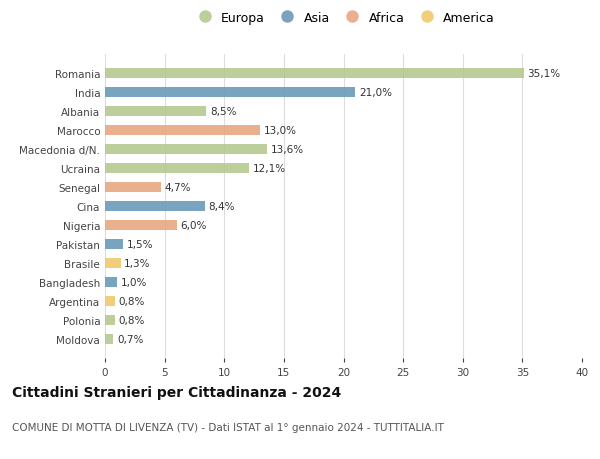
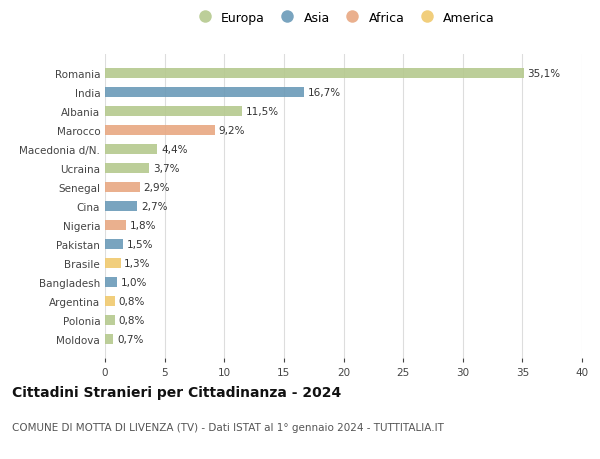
India: 21,0% -> 16,7%
Albania: 8,5% -> 11,5%
Marocco: 13,0% -> 9,2%
Macedonia d/N.: 13,6% -> 4,4%
Ucraina: 12,1% -> 3,7%
Senegal: 4,7% -> 2,9%
Cina: 8,4% -> 2,7%
Nigeria: 6,0% -> 1,8%
